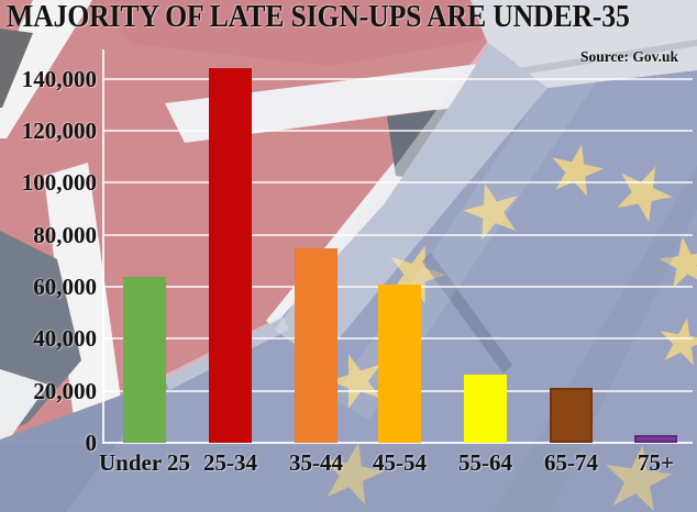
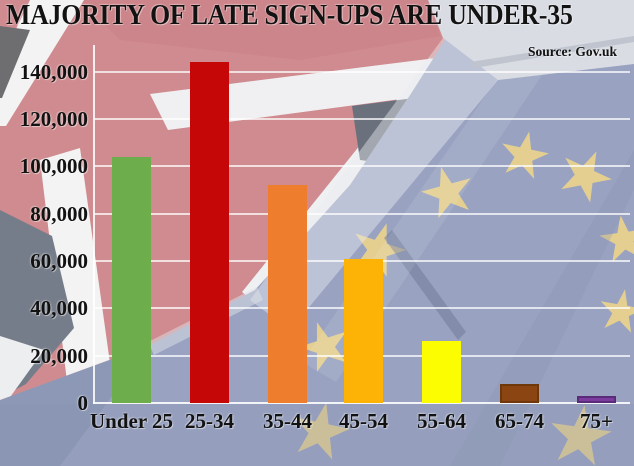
Under 25: 64000 -> 104000
35-44: 75000 -> 92000
65-74: 21000 -> 8000
